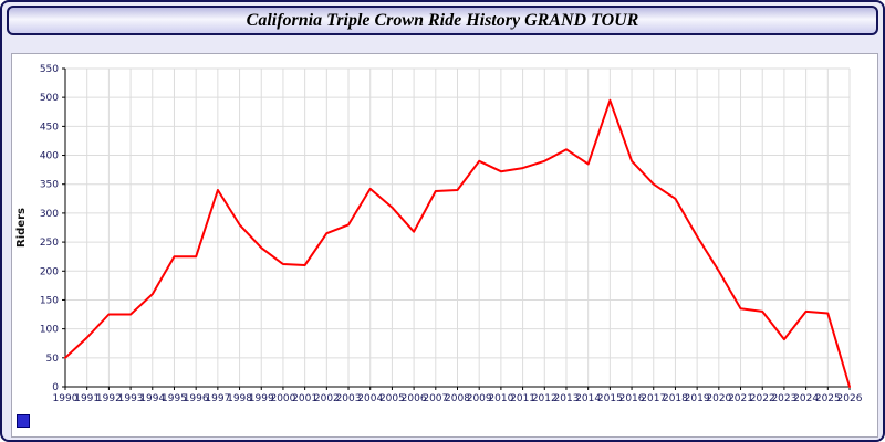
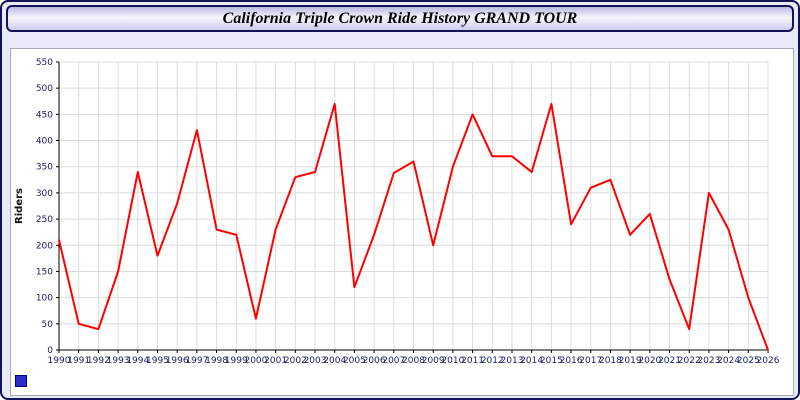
1990: 50 -> 210
1991: 80 -> 50
1992: 120 -> 40
1993: 120 -> 150
1994: 160 -> 340
1995: 220 -> 180
1996: 220 -> 280
1997: 340 -> 420
1998: 280 -> 230
1999: 240 -> 220
2000: 210 -> 60
2001: 210 -> 230
2002: 260 -> 330
2003: 280 -> 340
2004: 340 -> 470
2005: 310 -> 120
2006: 270 -> 220
2008: 340 -> 360
2009: 390 -> 200
2010: 370 -> 350
2011: 380 -> 450
2012: 390 -> 370
2013: 410 -> 370
2014: 380 -> 340
2015: 500 -> 470
2016: 390 -> 240
2017: 350 -> 310
2019: 260 -> 220
2020: 200 -> 260
2022: 130 -> 40
2023: 80 -> 300
2024: 130 -> 230
2025: 130 -> 100
